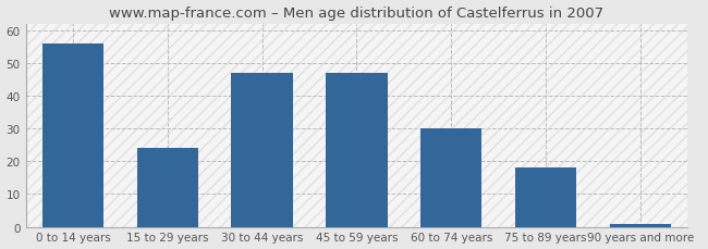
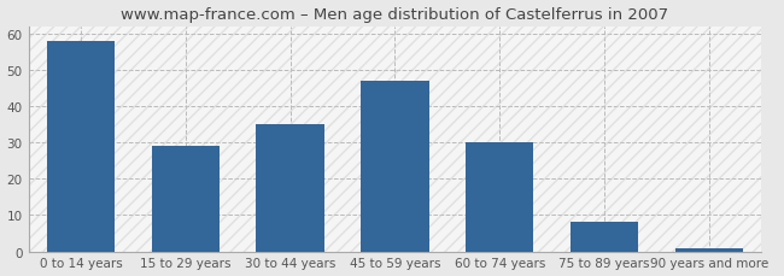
0 to 14 years: 56 -> 58
15 to 29 years: 24 -> 29
30 to 44 years: 47 -> 35
75 to 89 years: 18 -> 8
